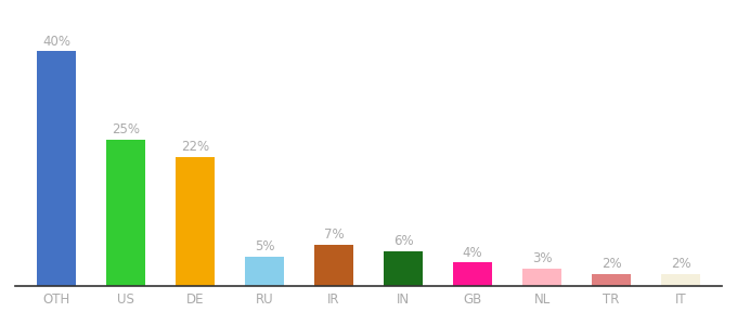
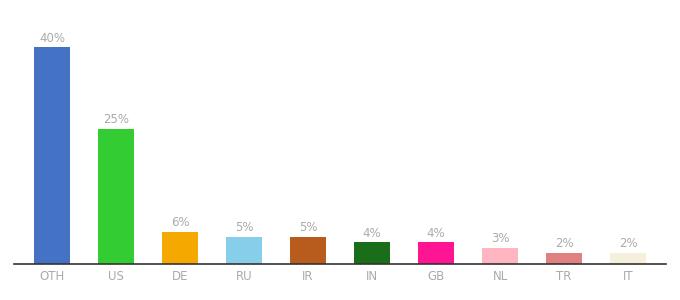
DE: 22% -> 6%
IR: 7% -> 5%
IN: 6% -> 4%
